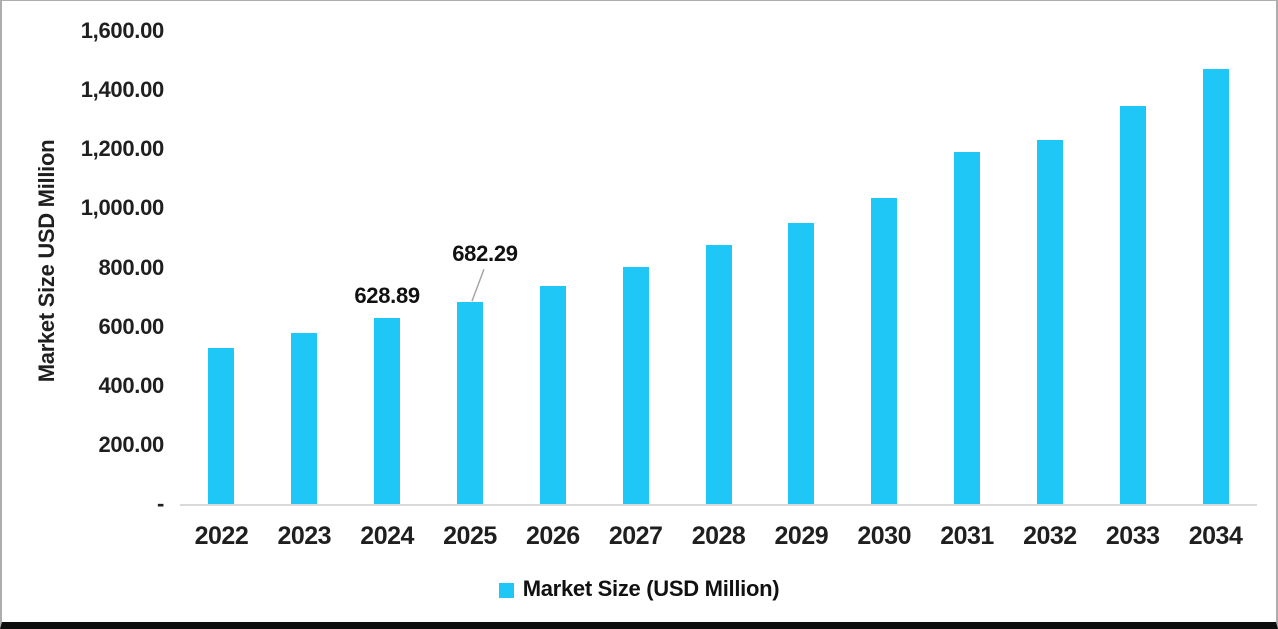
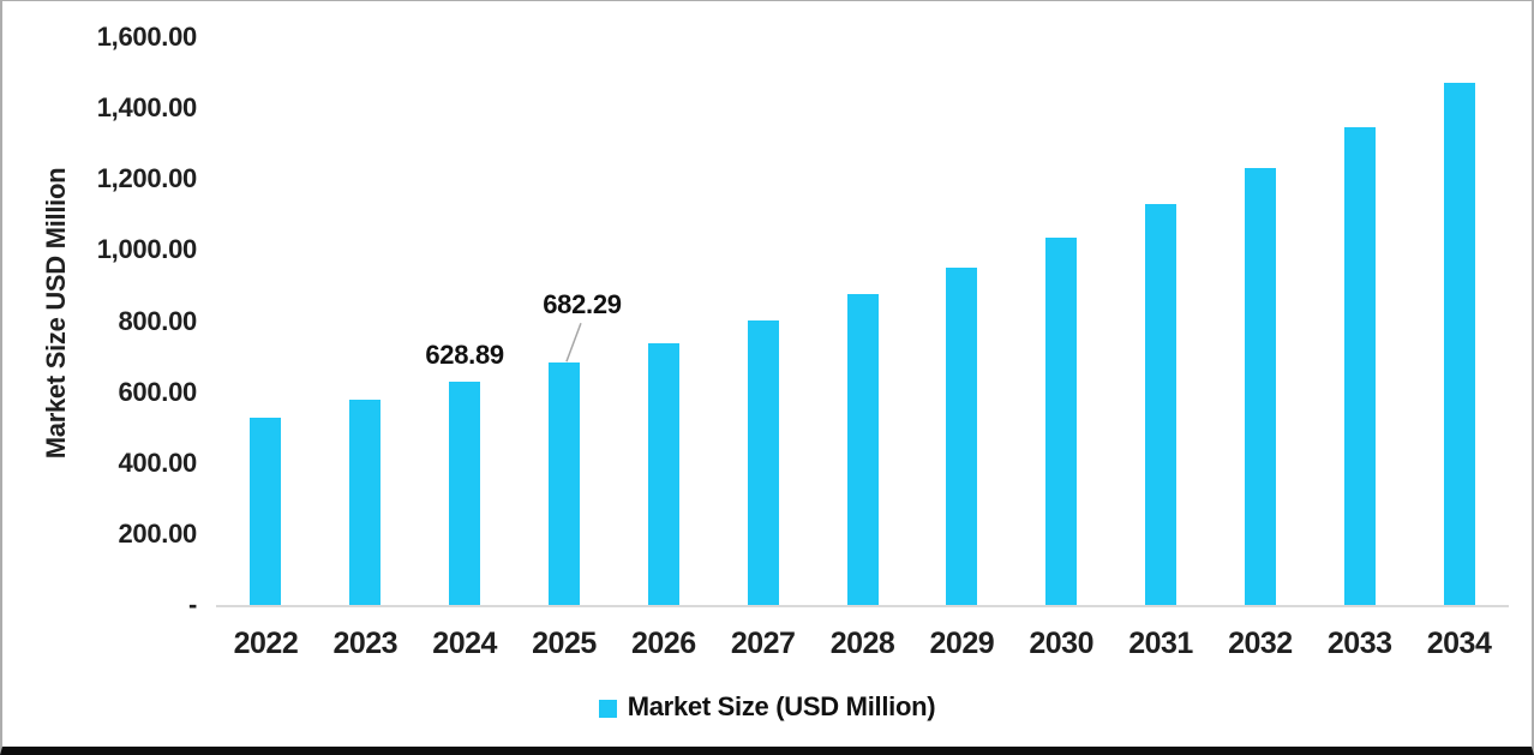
2031: 1190 -> 1130
